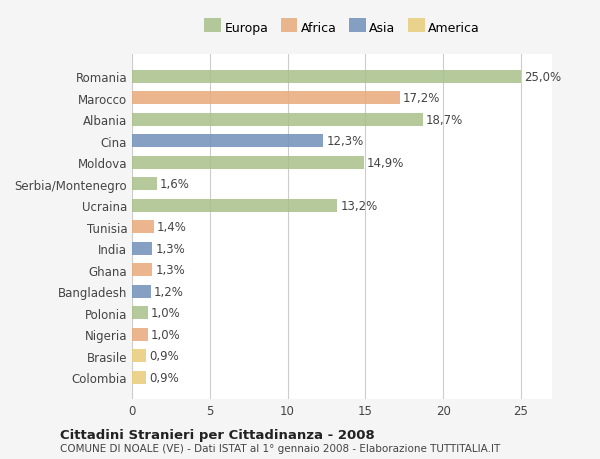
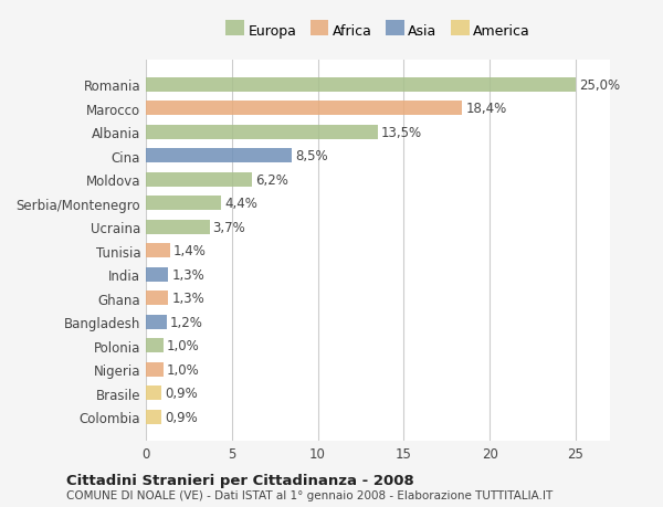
Marocco: 17,2% -> 18,4%
Albania: 18,7% -> 13,5%
Cina: 12,3% -> 8,5%
Moldova: 14,9% -> 6,2%
Serbia/Montenegro: 1,6% -> 4,4%
Ucraina: 13,2% -> 3,7%
